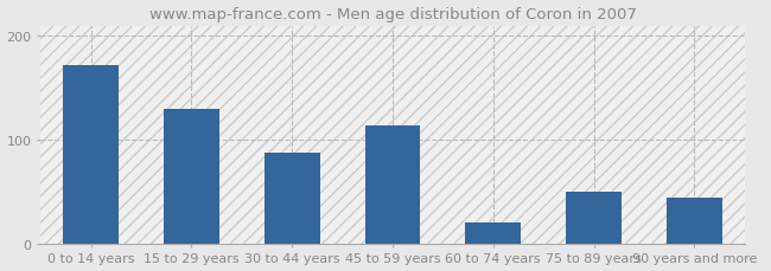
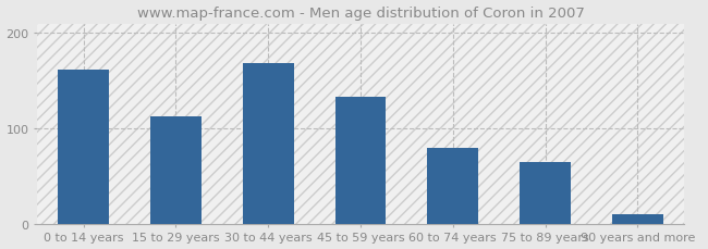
0 to 14 years: 172 -> 162
15 to 29 years: 130 -> 113
30 to 44 years: 88 -> 168
45 to 59 years: 114 -> 133
60 to 74 years: 20 -> 80
75 to 89 years: 50 -> 65
90 years and more: 44 -> 10
